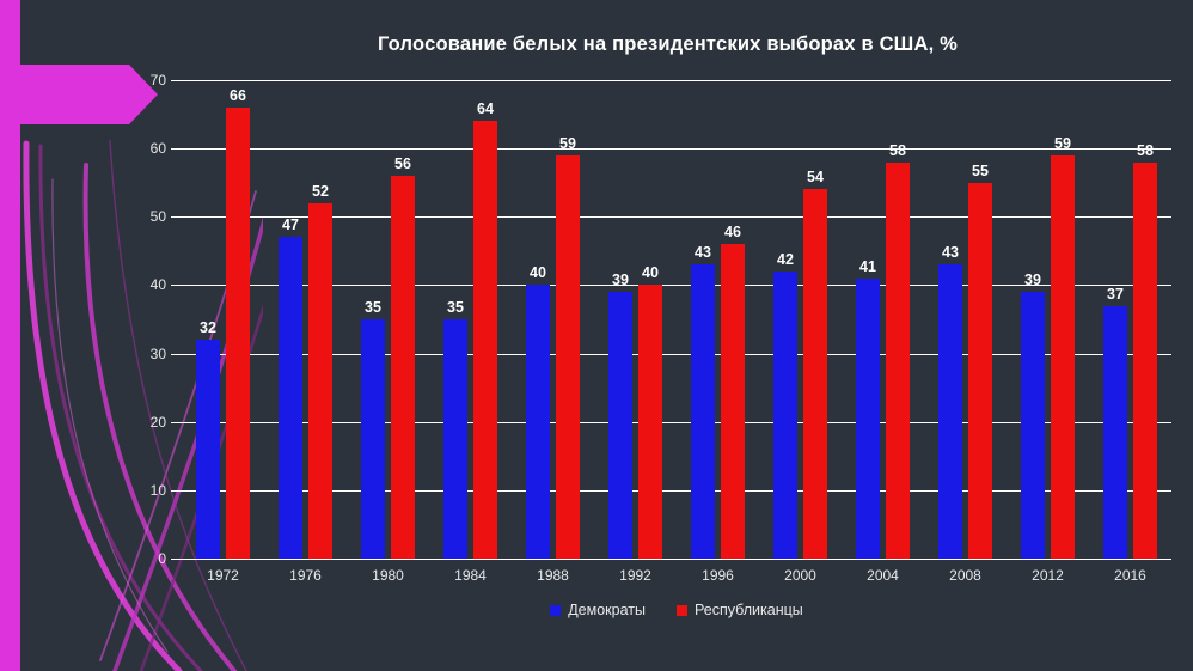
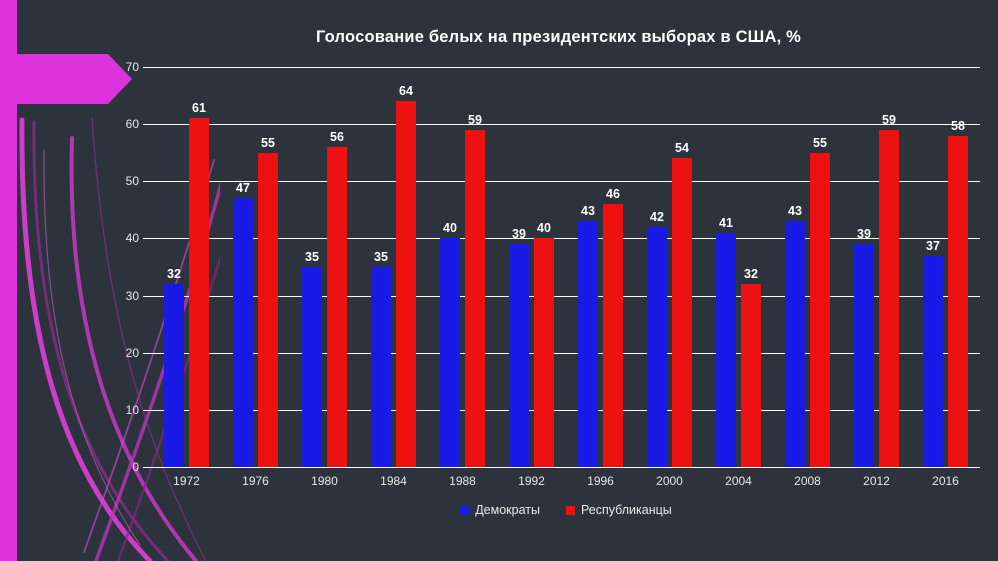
Республиканцы/1972: 66 -> 61
Республиканцы/1976: 52 -> 55
Республиканцы/2004: 58 -> 32
